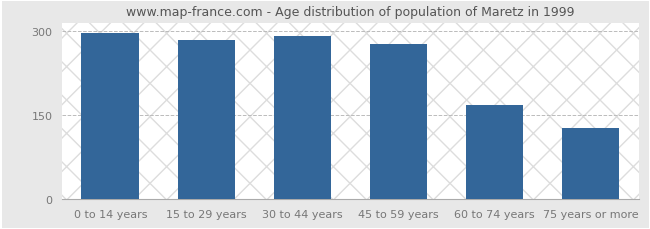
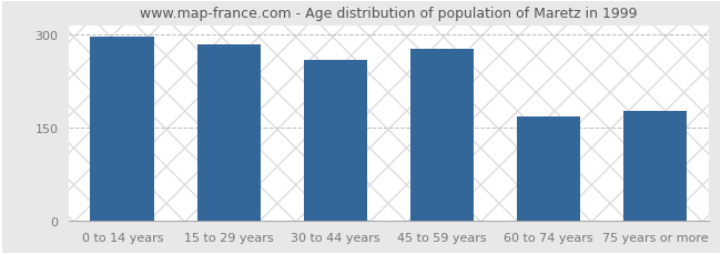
30 to 44 years: 291 -> 260
75 years or more: 128 -> 178
